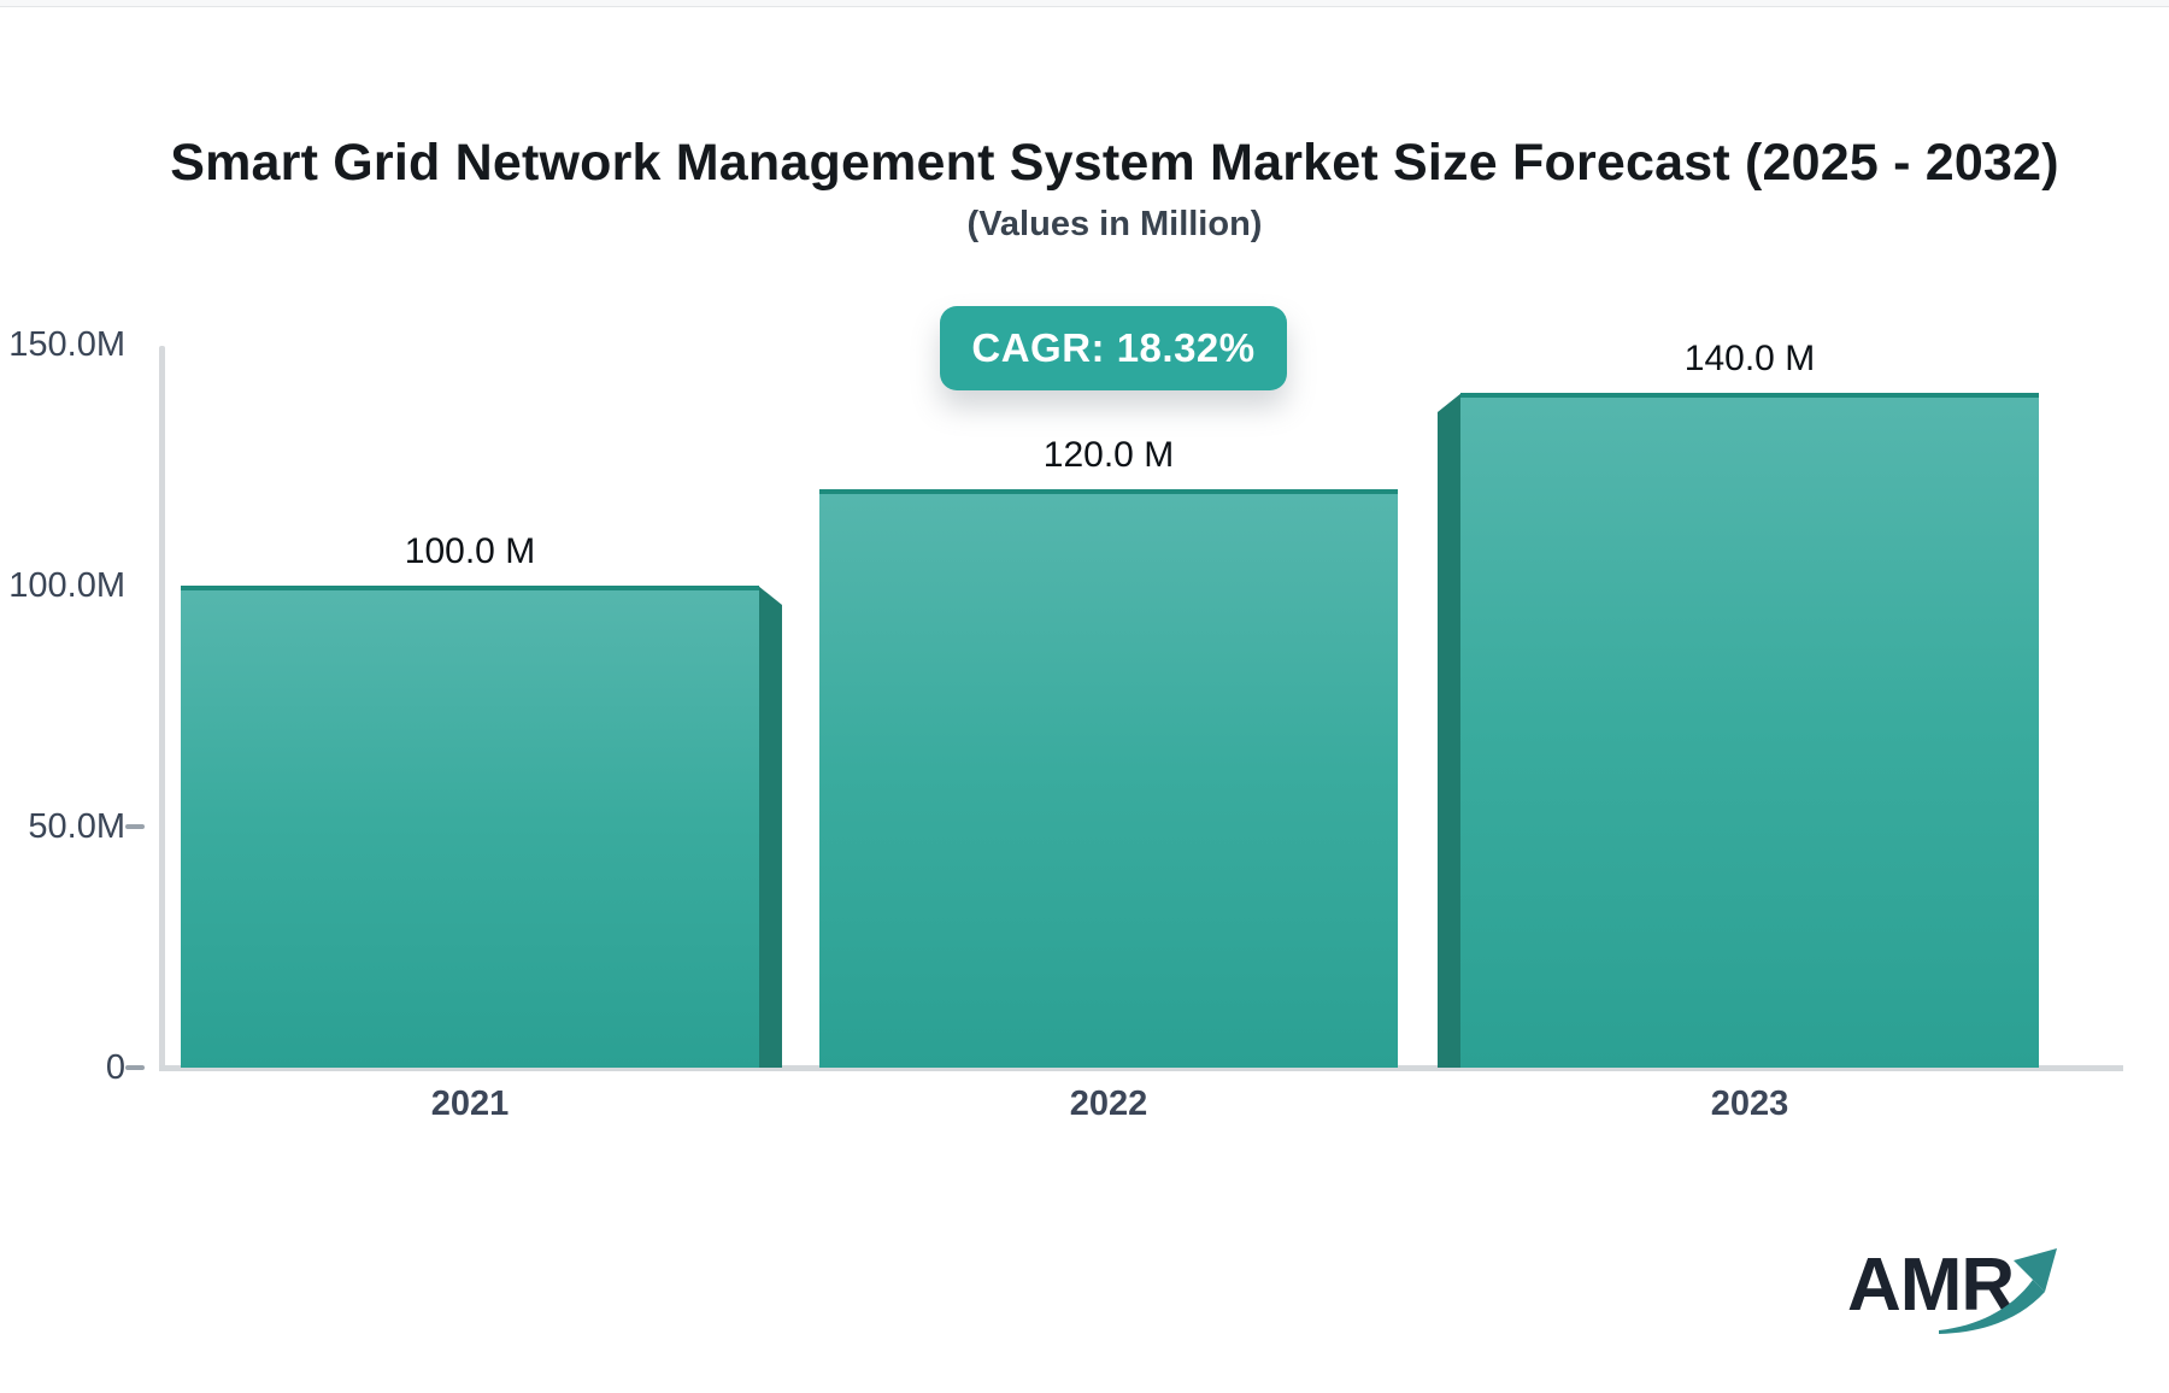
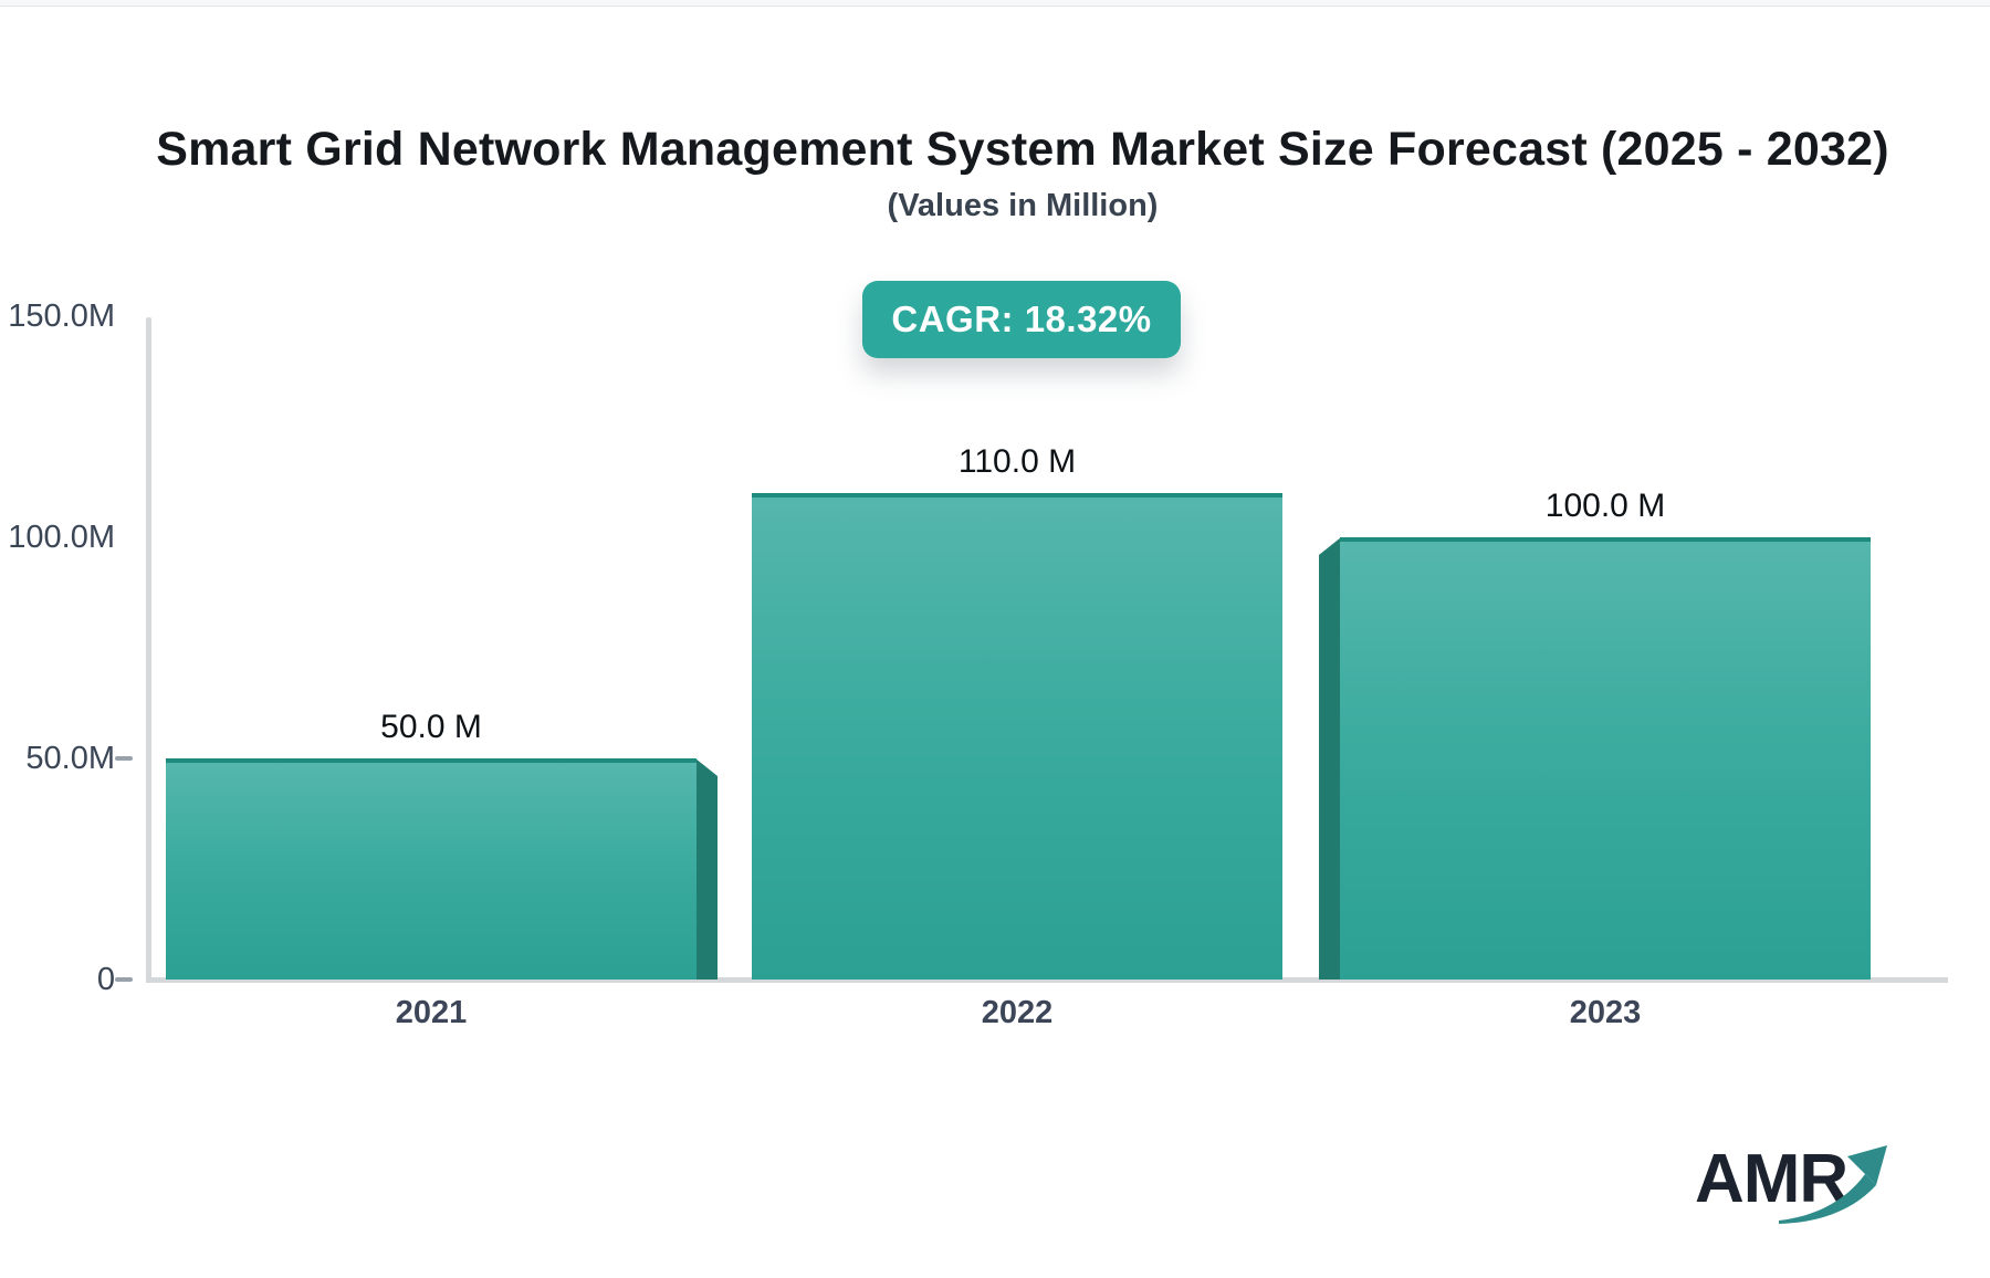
2021: 100.0 -> 50.0
2022: 120.0 -> 110.0
2023: 140.0 -> 100.0
